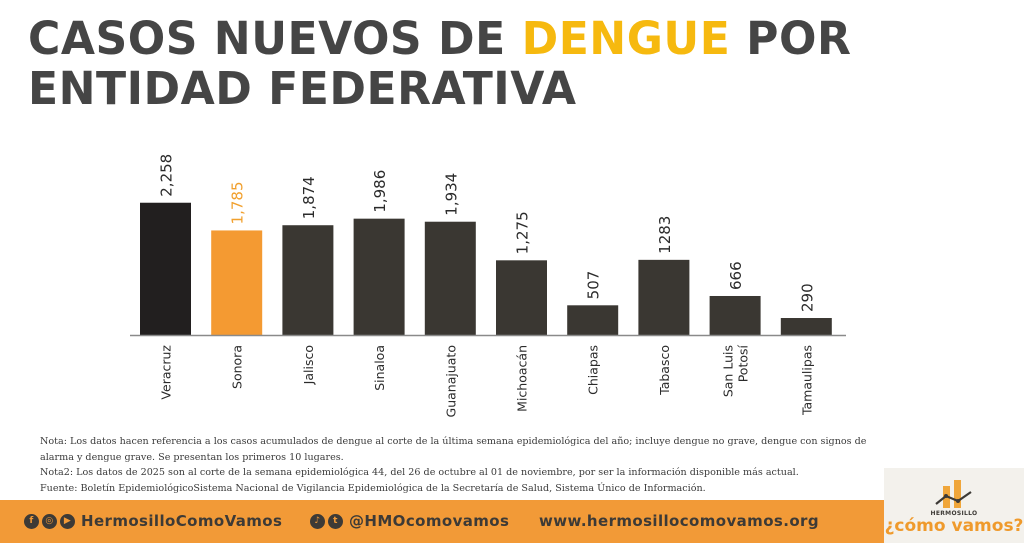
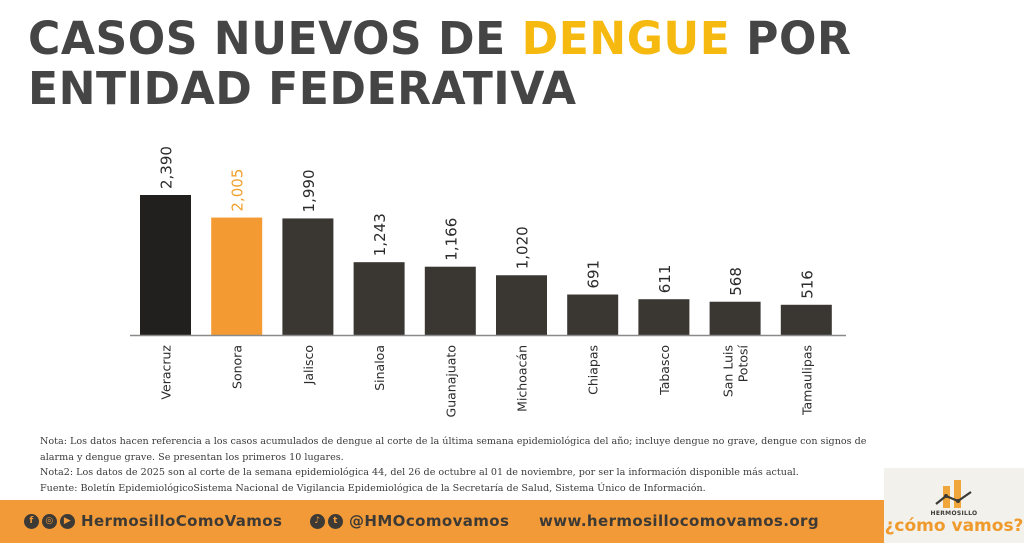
Veracruz: 2,258 -> 2,390
Sonora: 1,785 -> 2,005
Jalisco: 1,874 -> 1,990
Sinaloa: 1,986 -> 1,243
Guanajuato: 1,934 -> 1,166
Michoacán: 1,275 -> 1,020
Chiapas: 507 -> 691
Tabasco: 1283 -> 611
San Luis Potosí: 666 -> 568
Tamaulipas: 290 -> 516
